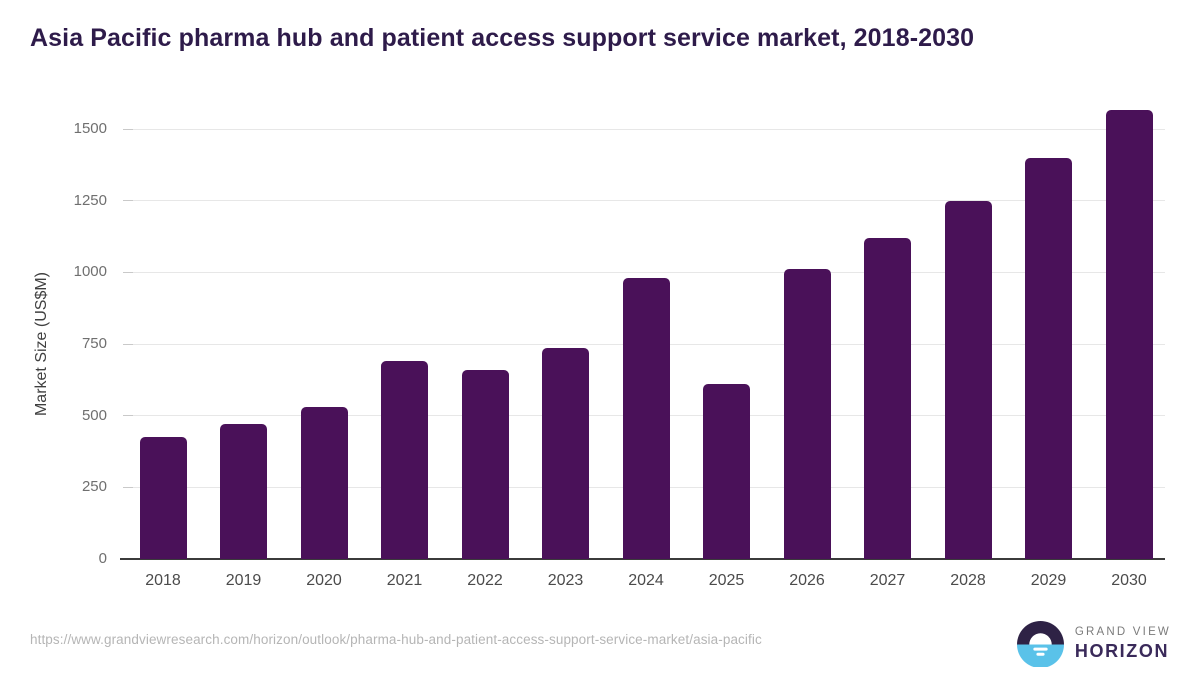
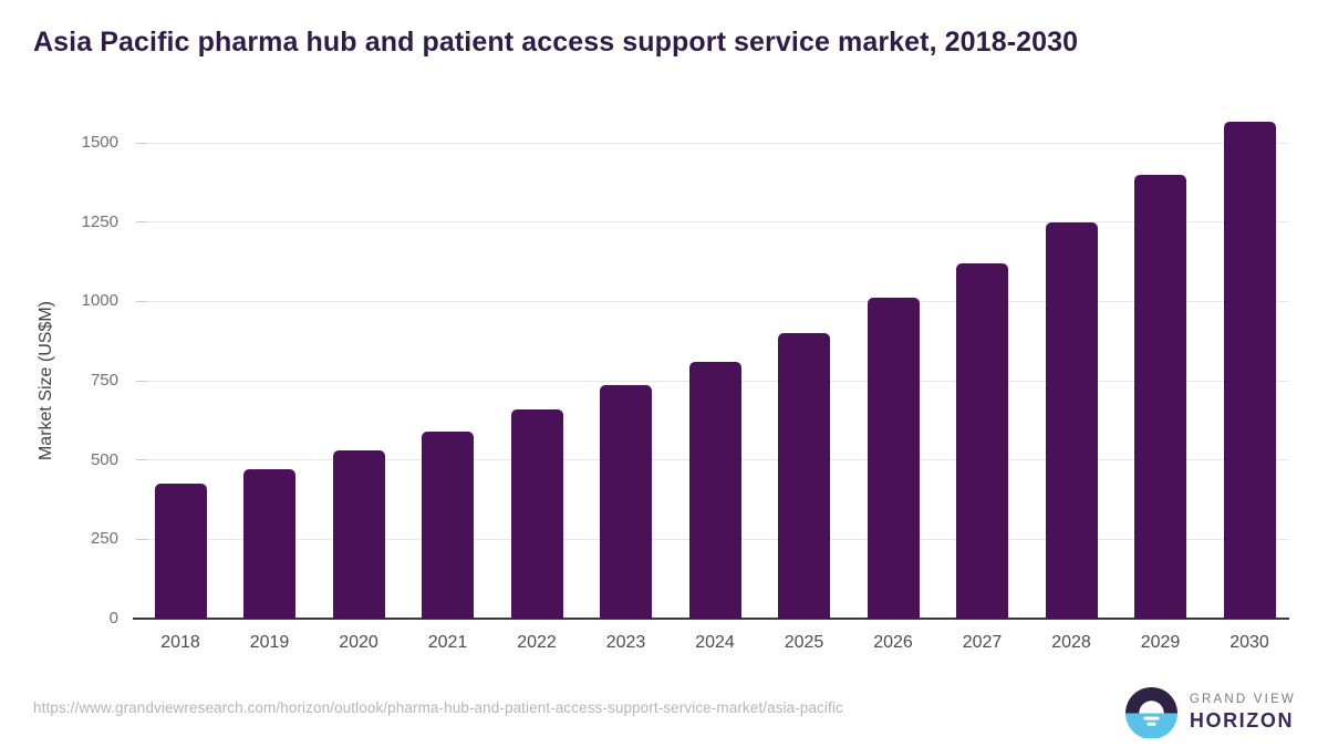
2021: 690 -> 590
2024: 980 -> 810
2025: 610 -> 900
